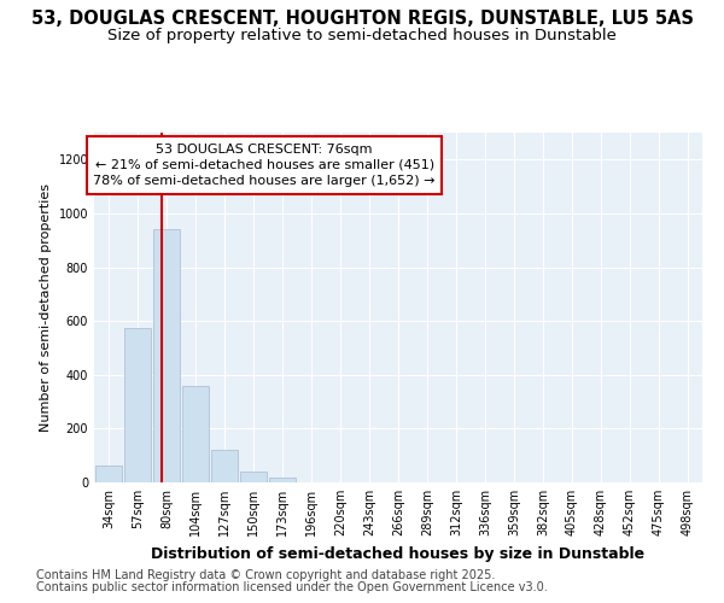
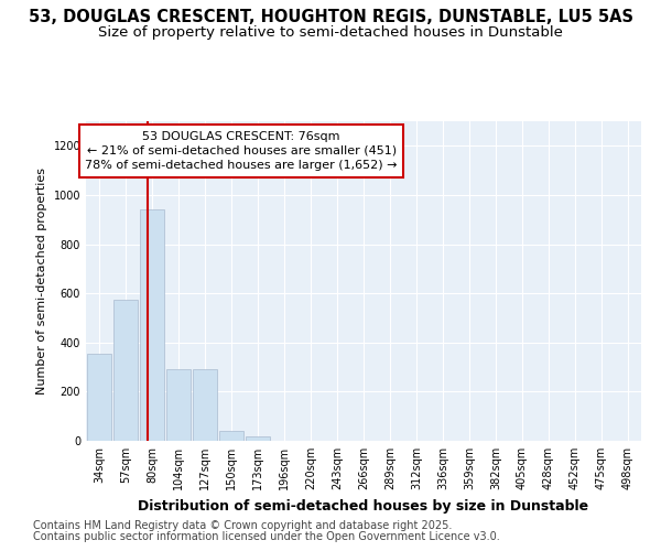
34sqm: 65 -> 355
104sqm: 360 -> 290
127sqm: 120 -> 290
